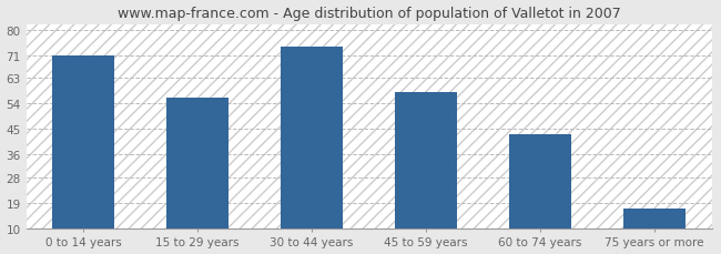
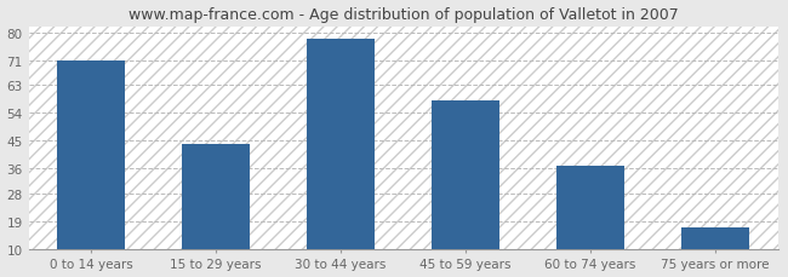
15 to 29 years: 56 -> 44
30 to 44 years: 74 -> 78
60 to 74 years: 43 -> 37
